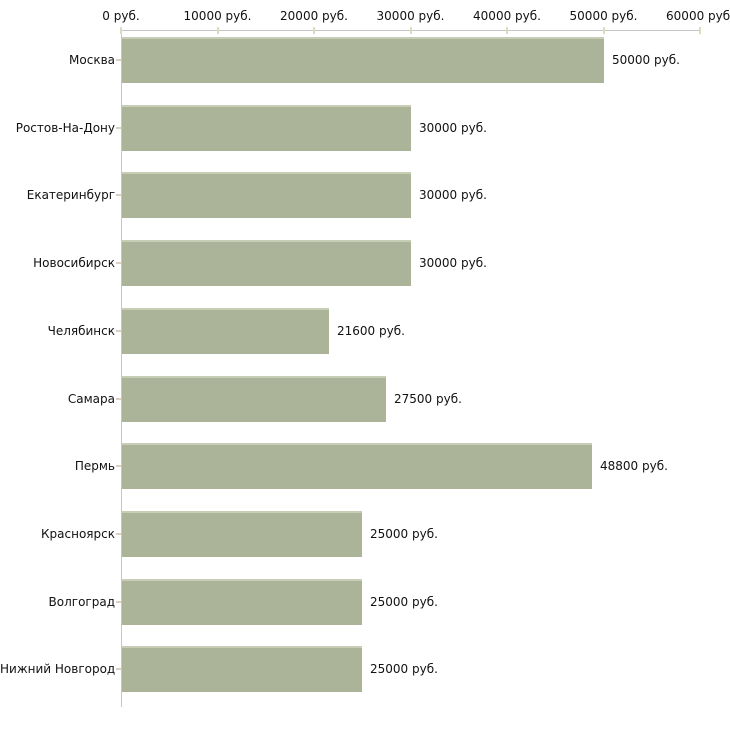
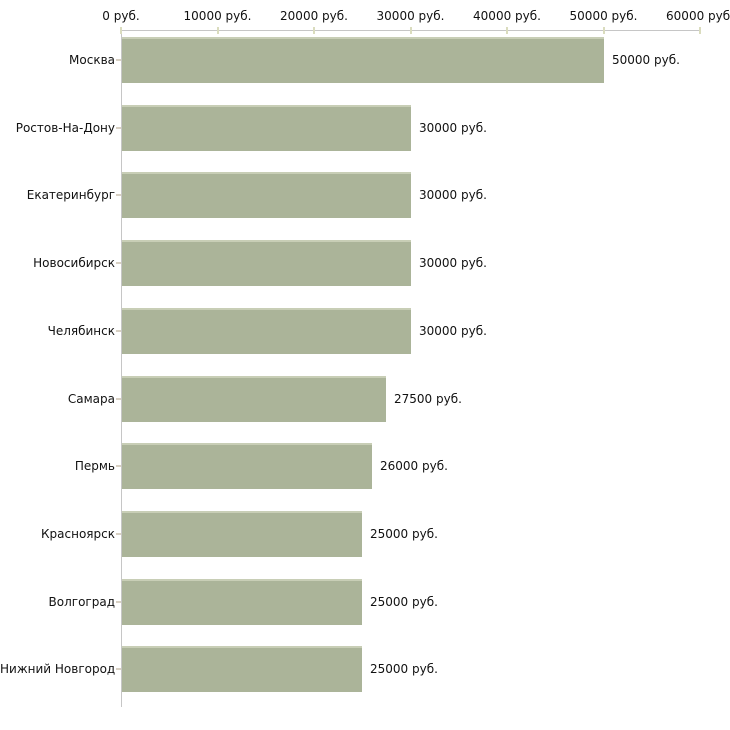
Челябинск: 21600 -> 30000
Пермь: 48800 -> 26000
